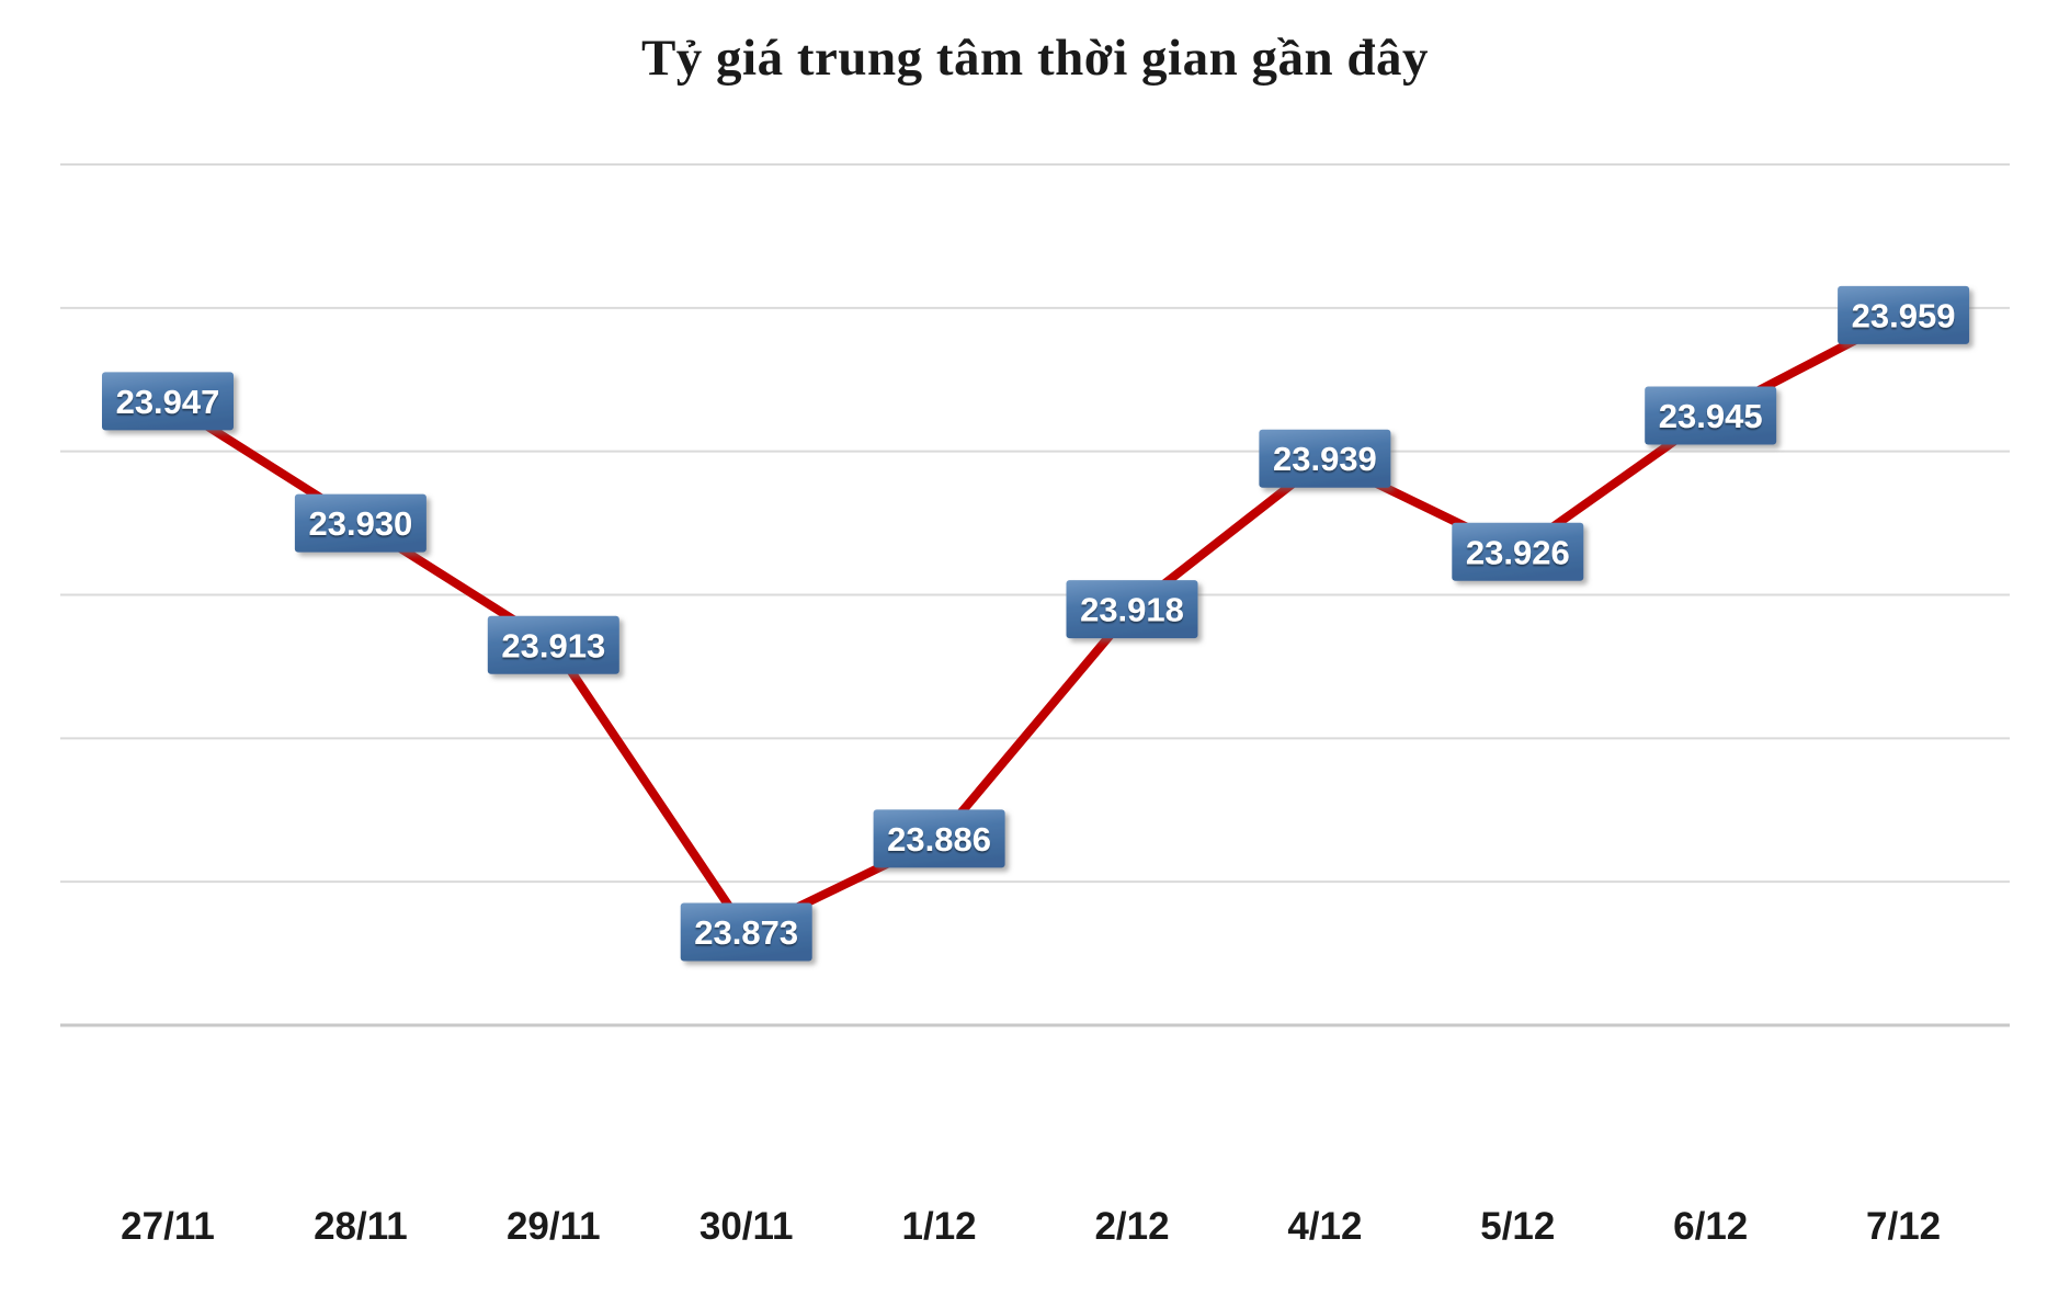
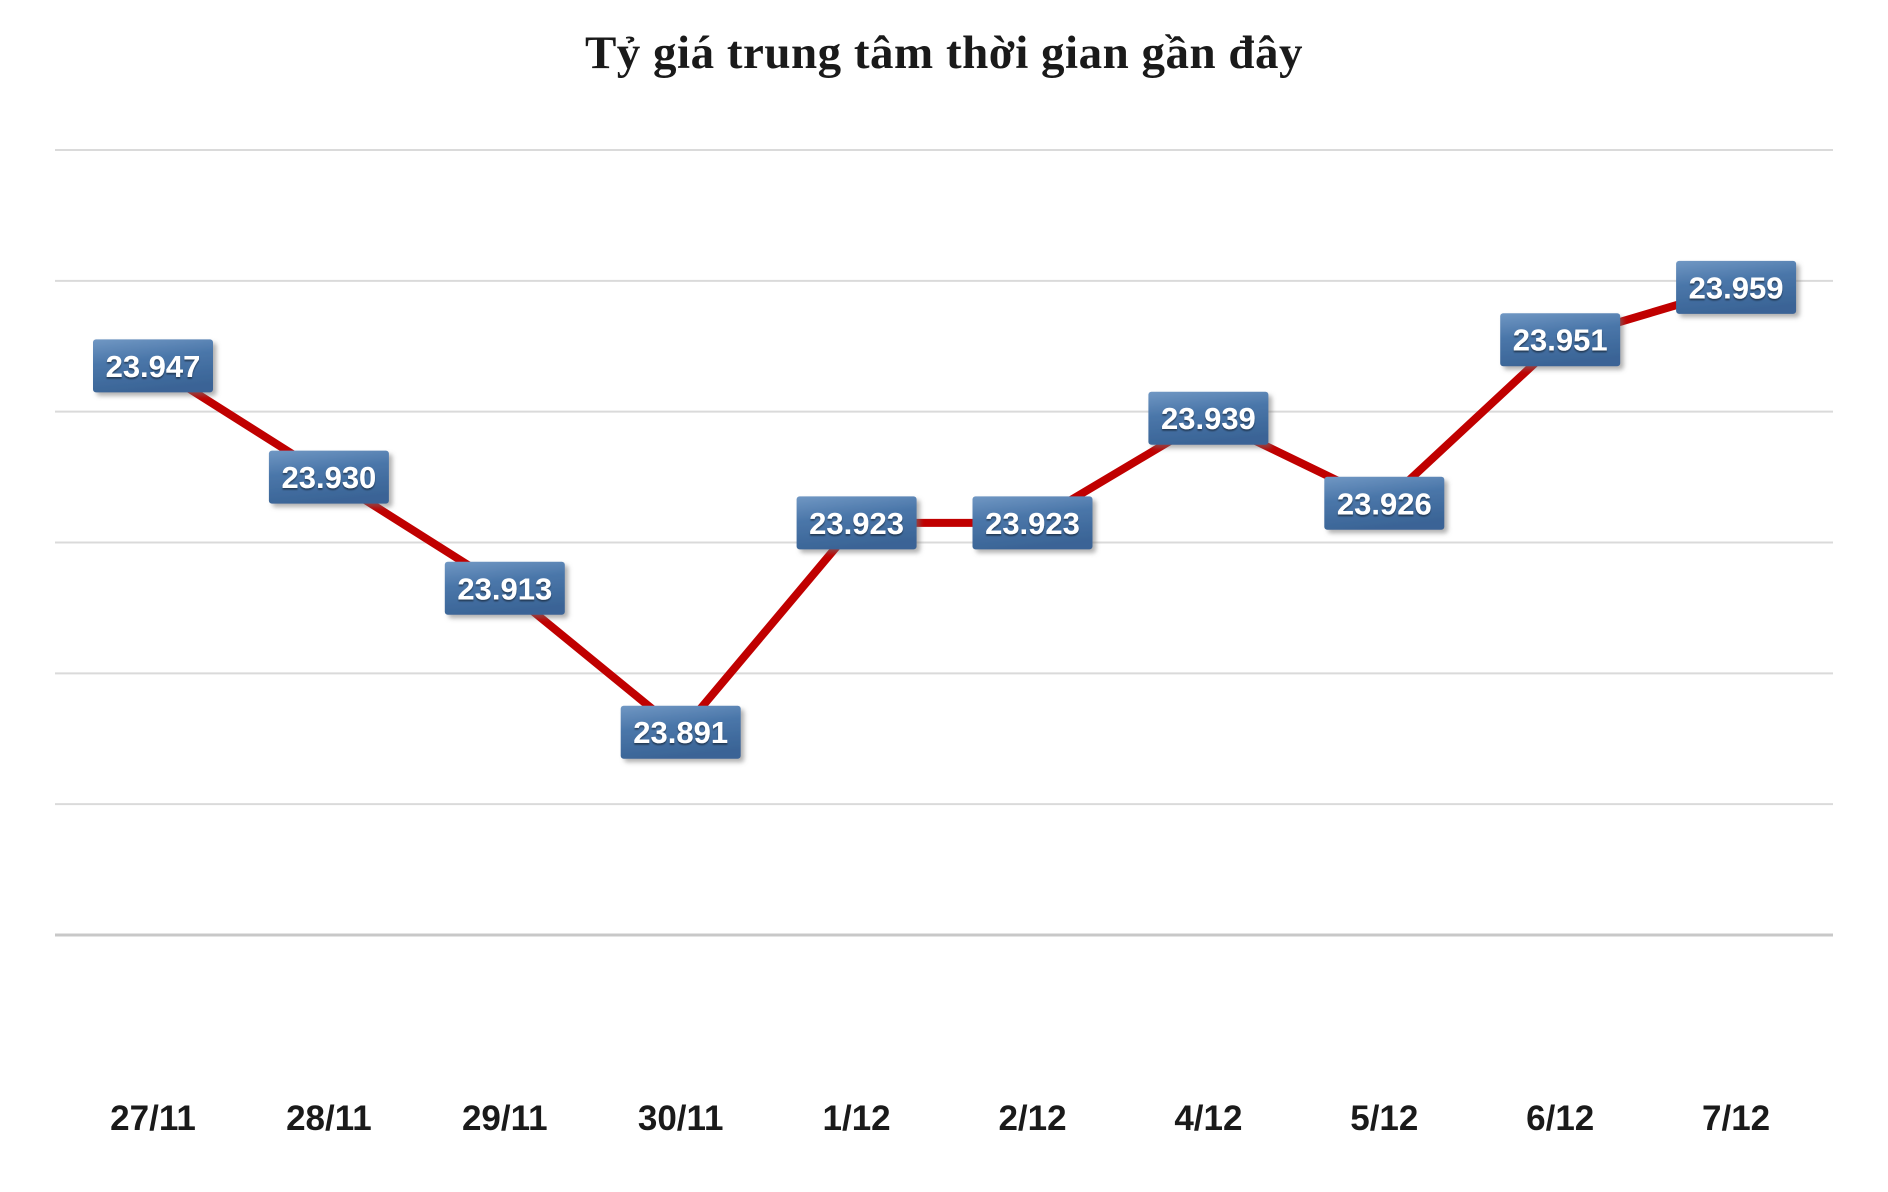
30/11: 23.873 -> 23.891
1/12: 23.886 -> 23.923
2/12: 23.918 -> 23.923
6/12: 23.945 -> 23.951
